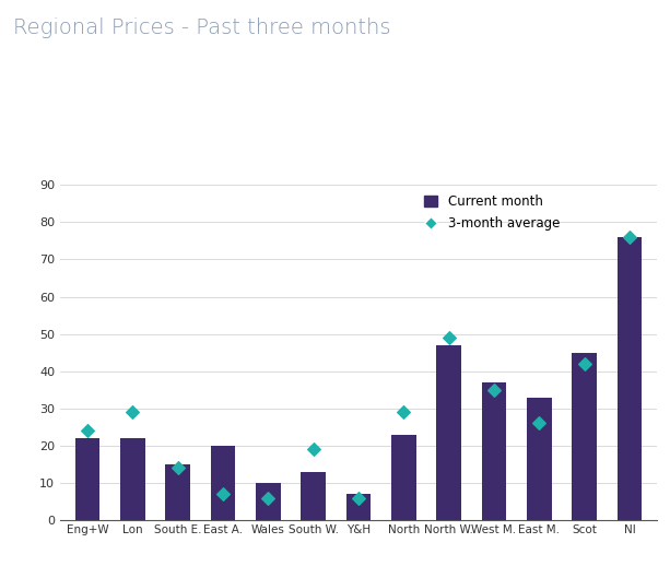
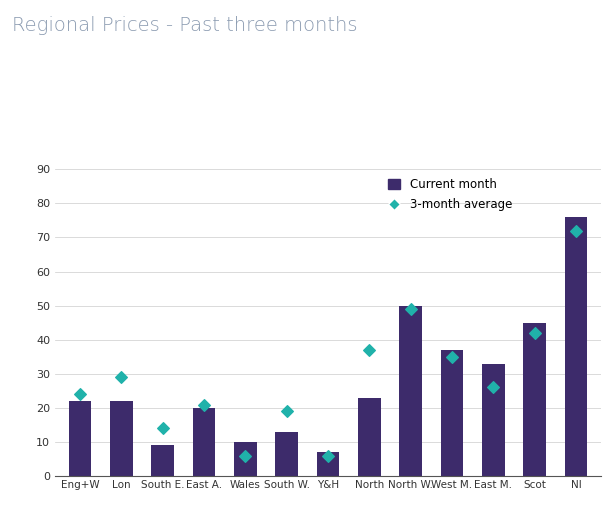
Current month/South E.: 15 -> 9
3-month average/East A.: 7 -> 21
3-month average/North: 29 -> 37
Current month/North W.: 47 -> 50
3-month average/NI: 76 -> 72
